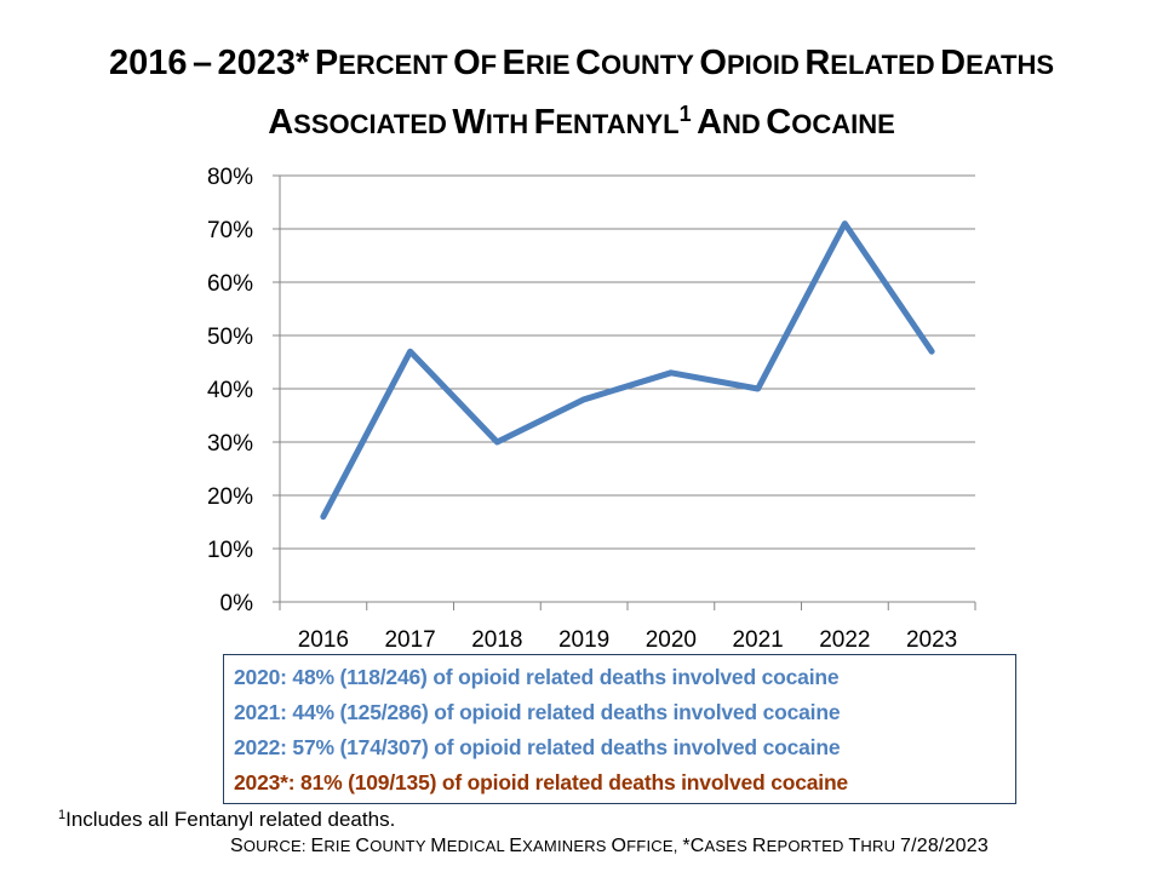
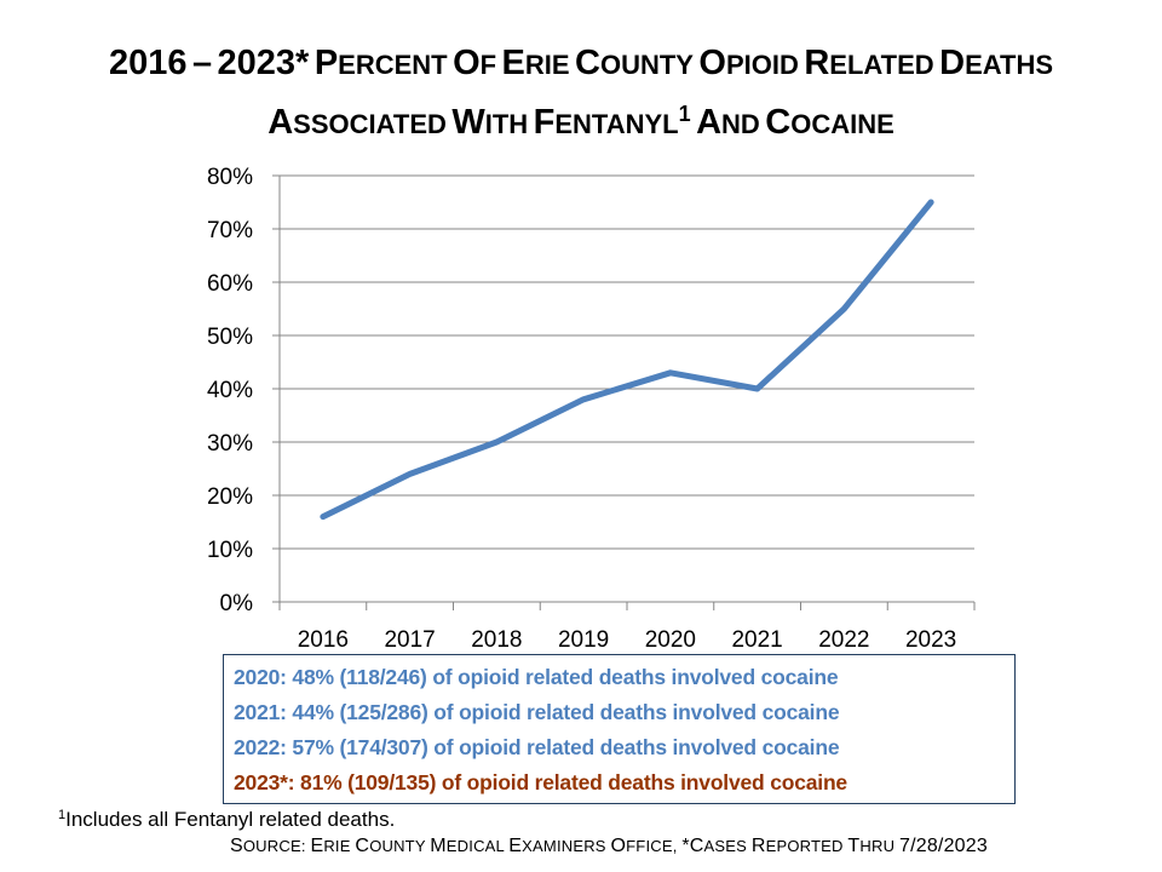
2017: 47% -> 24%
2022: 71% -> 55%
2023: 47% -> 75%
